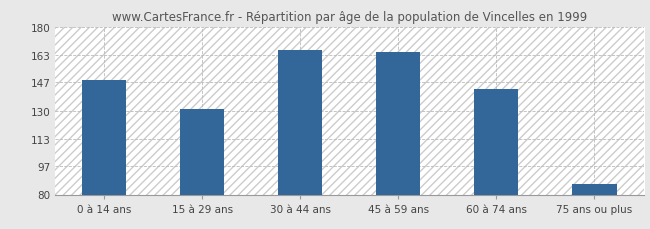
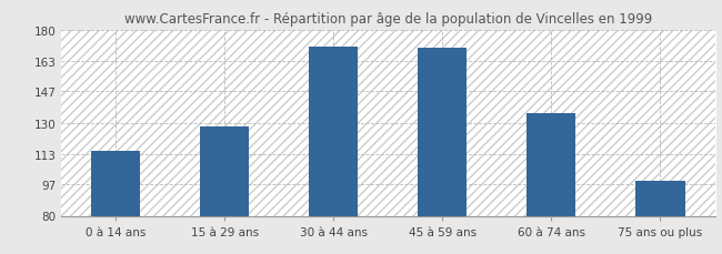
0 à 14 ans: 148 -> 115
15 à 29 ans: 131 -> 128
30 à 44 ans: 166 -> 171
45 à 59 ans: 165 -> 170
60 à 74 ans: 143 -> 135
75 ans ou plus: 86 -> 99
